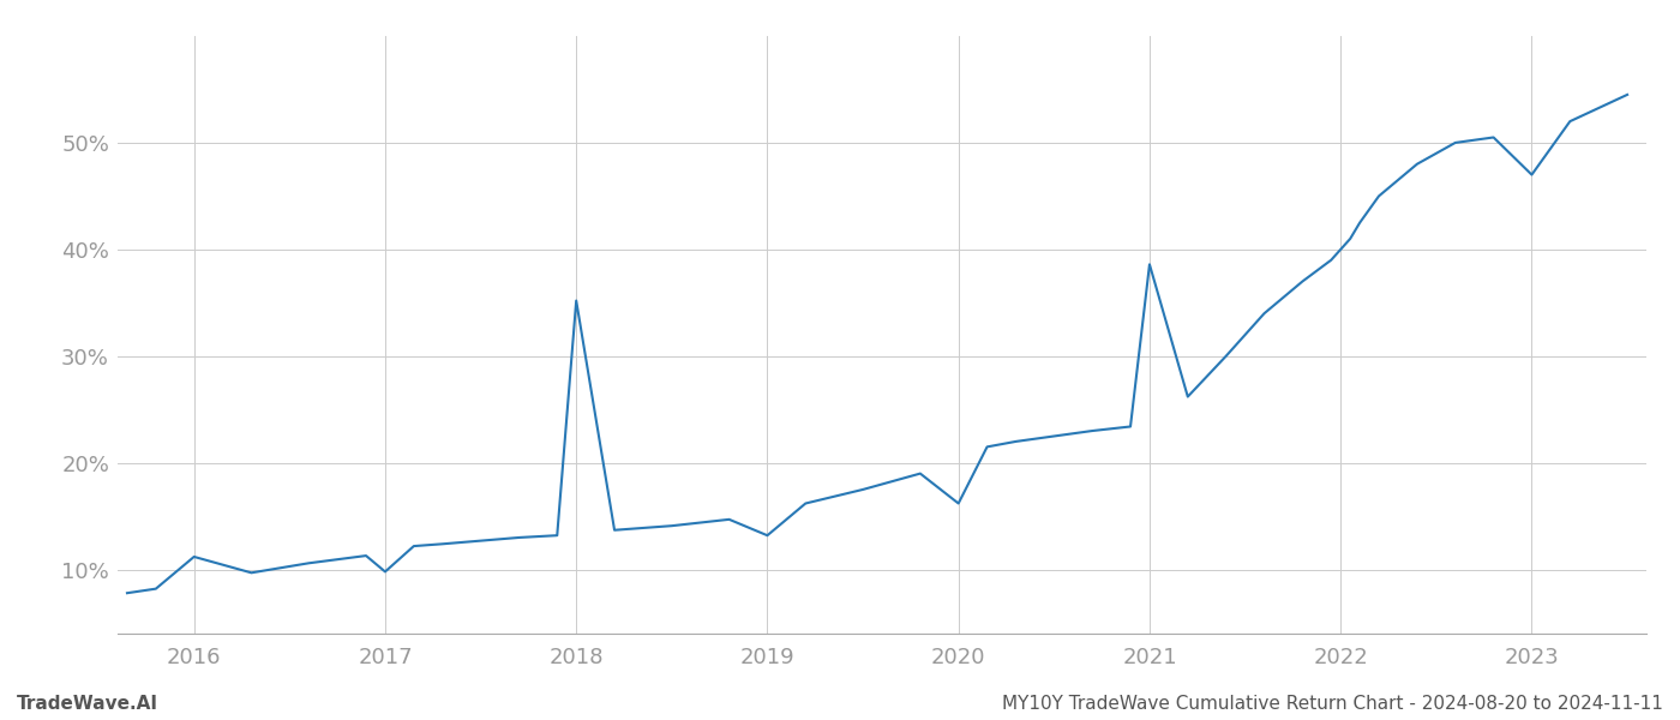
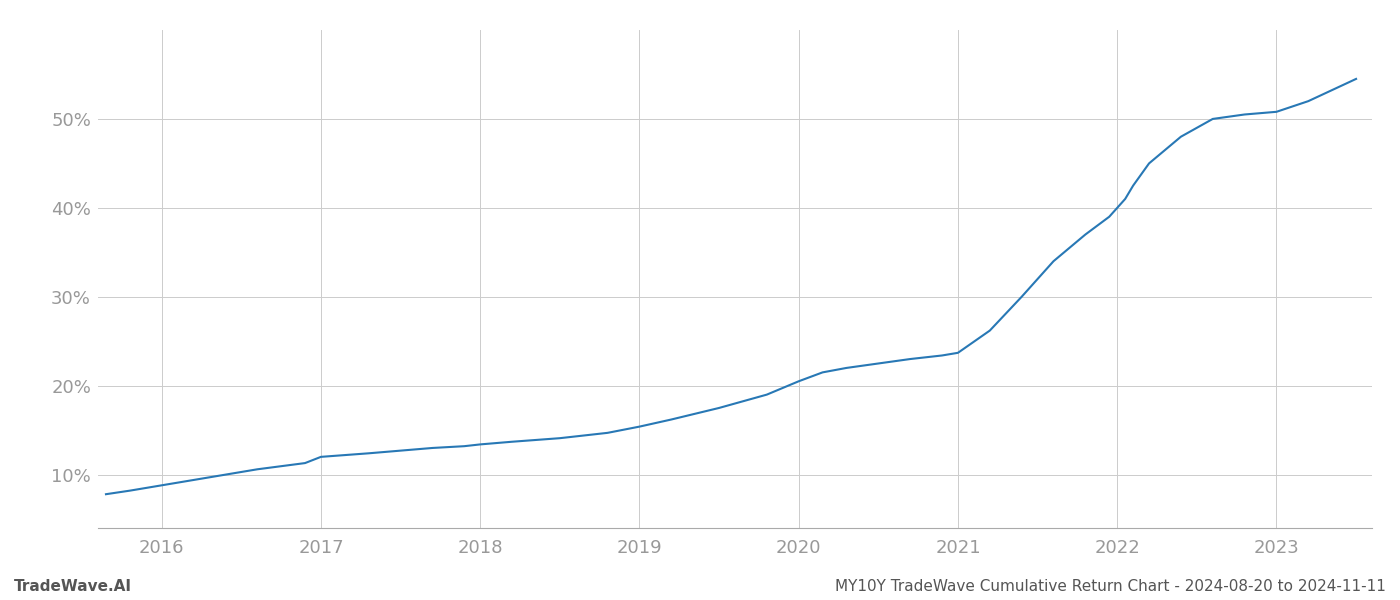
2016: 11.2% -> 8.8%
2017: 9.8% -> 12.0%
2018: 35.2% -> 13.4%
2019: 13.2% -> 15.4%
2020: 16.2% -> 20.5%
2021: 38.6% -> 23.7%
2023: 47.0% -> 50.8%
